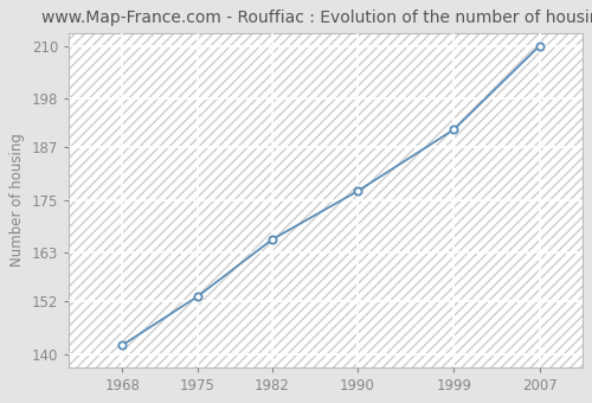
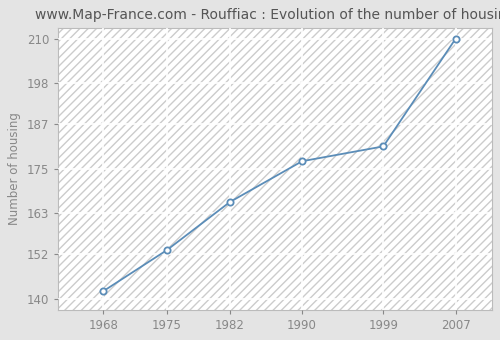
1999: 191 -> 181
